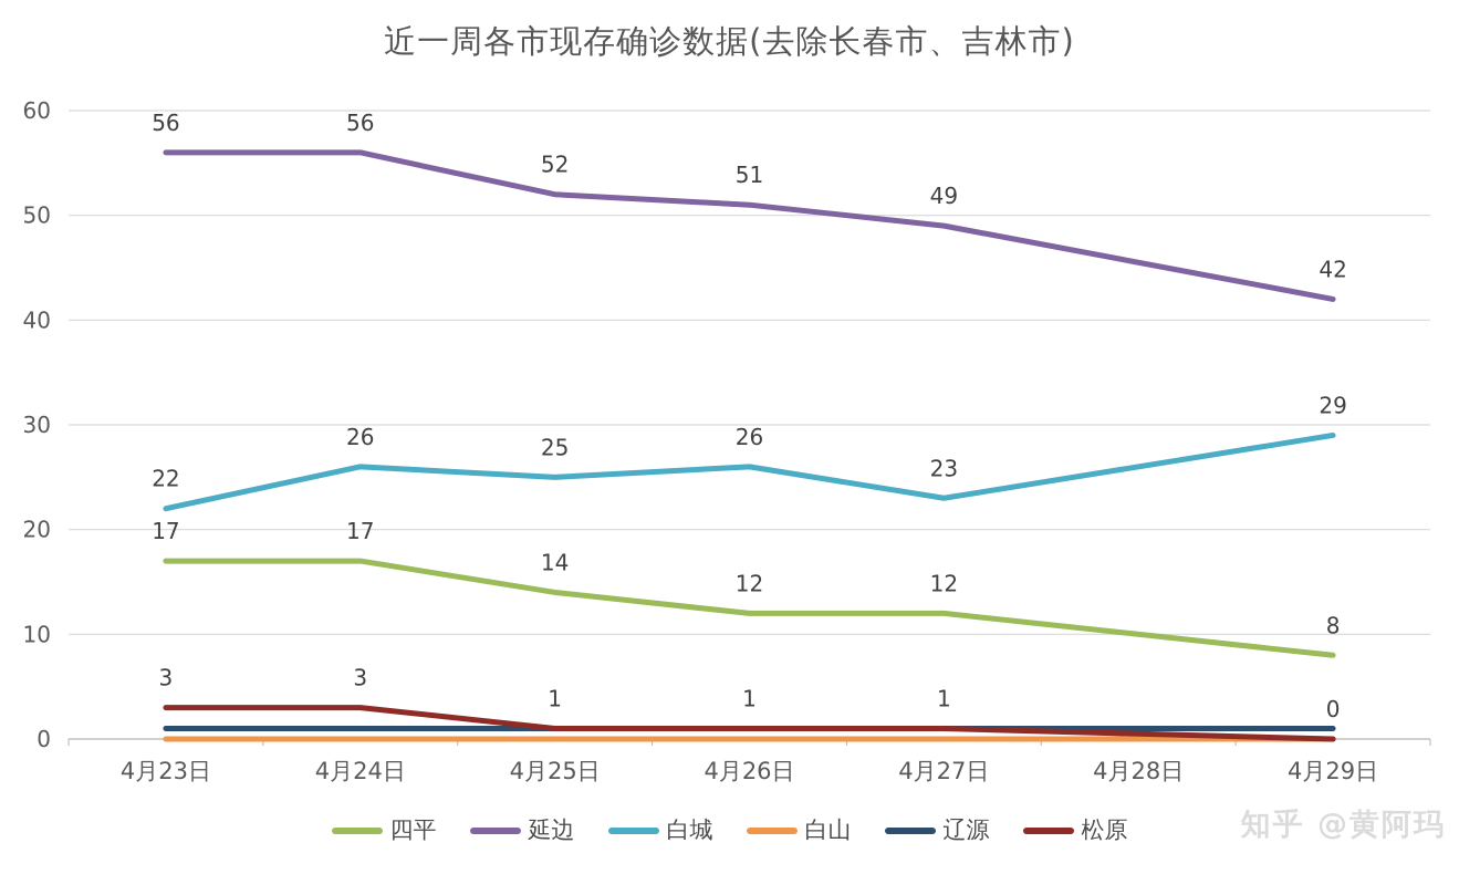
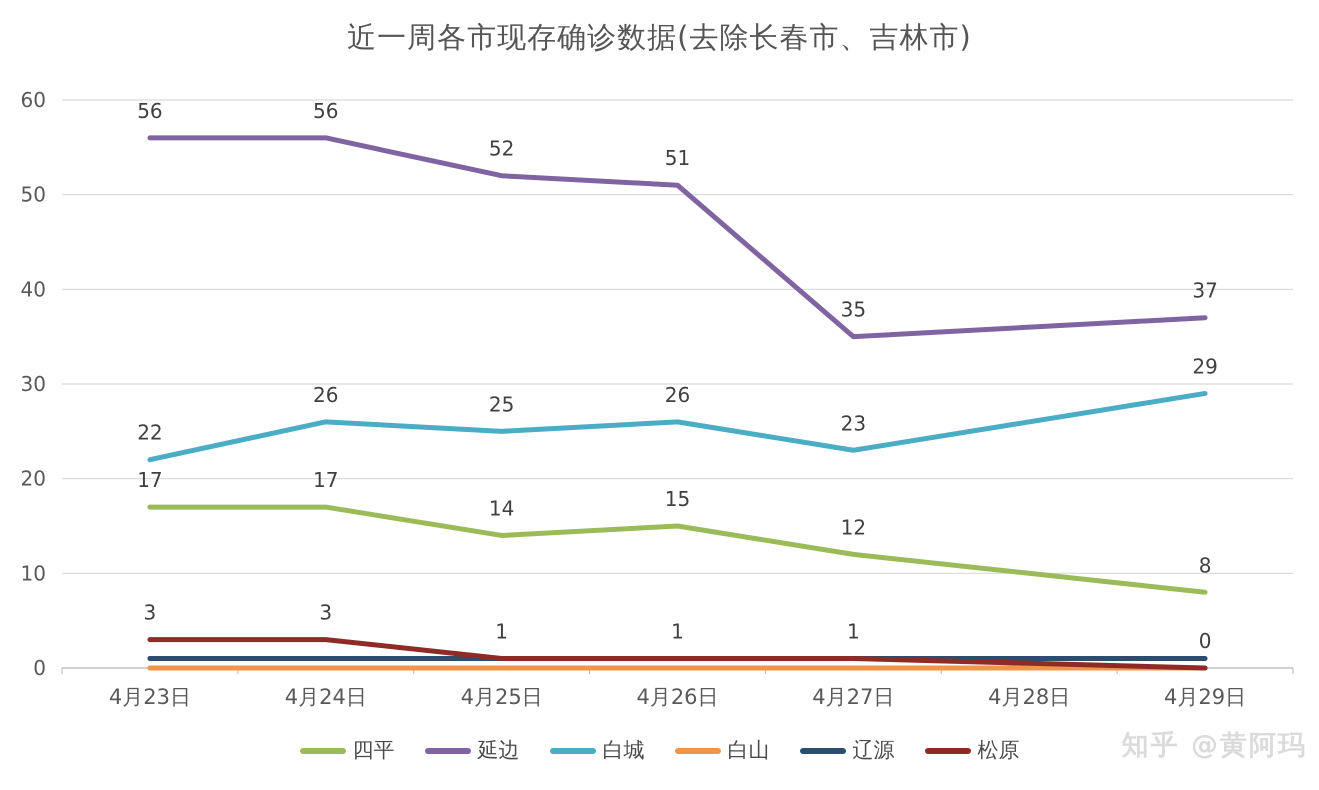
四平/4月26日: 12 -> 15
延边/4月27日: 49 -> 35
延边/4月29日: 42 -> 37
